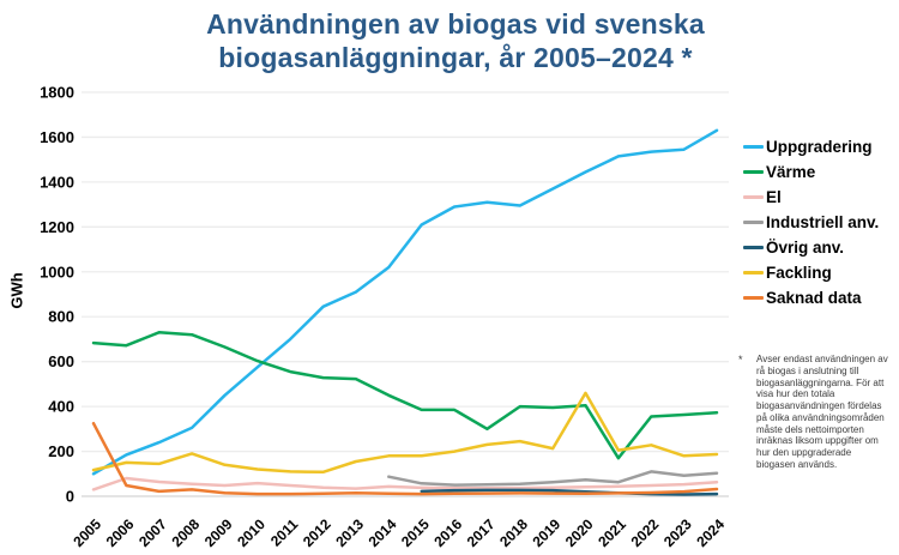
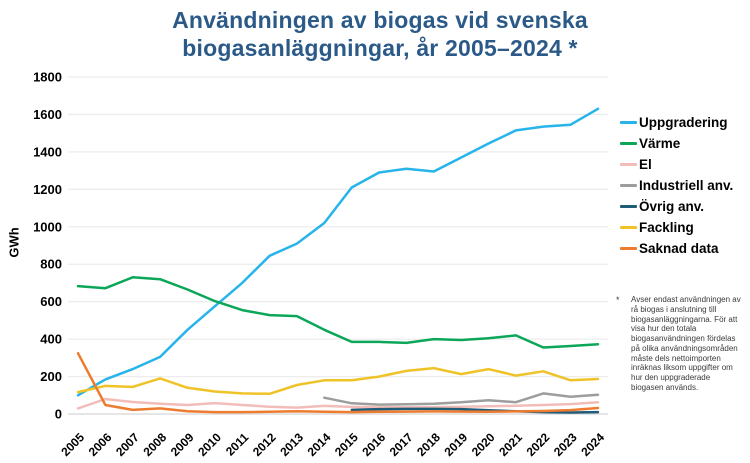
Värme/2017: 300 -> 380
Fackling/2020: 460 -> 240
Värme/2021: 170 -> 420
